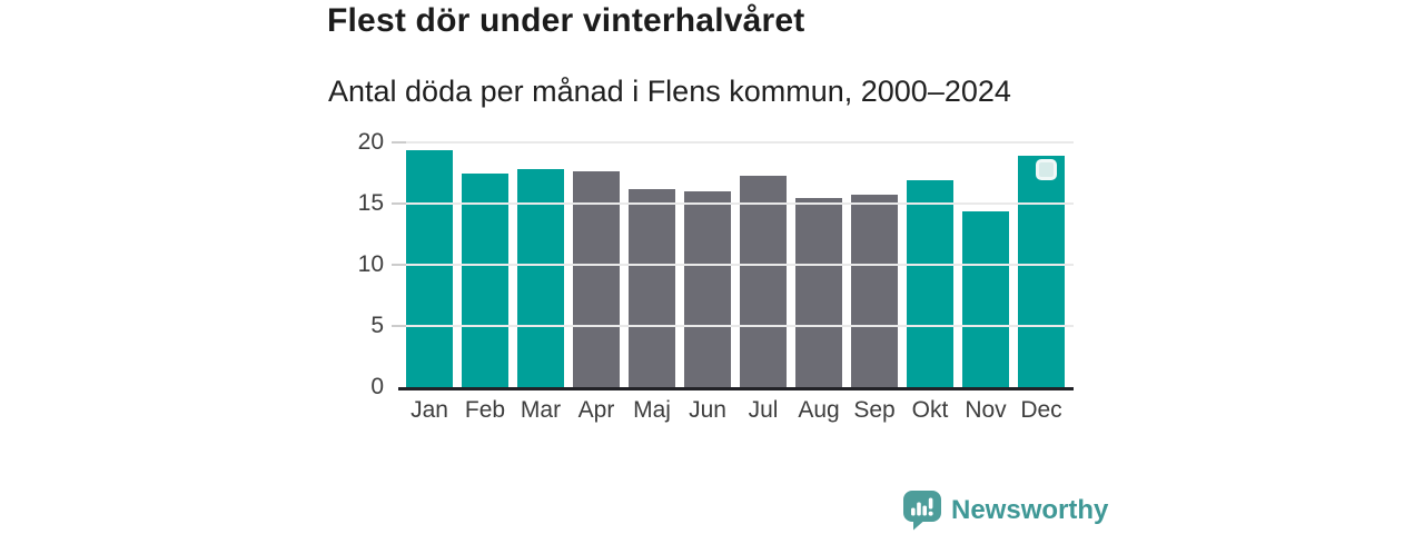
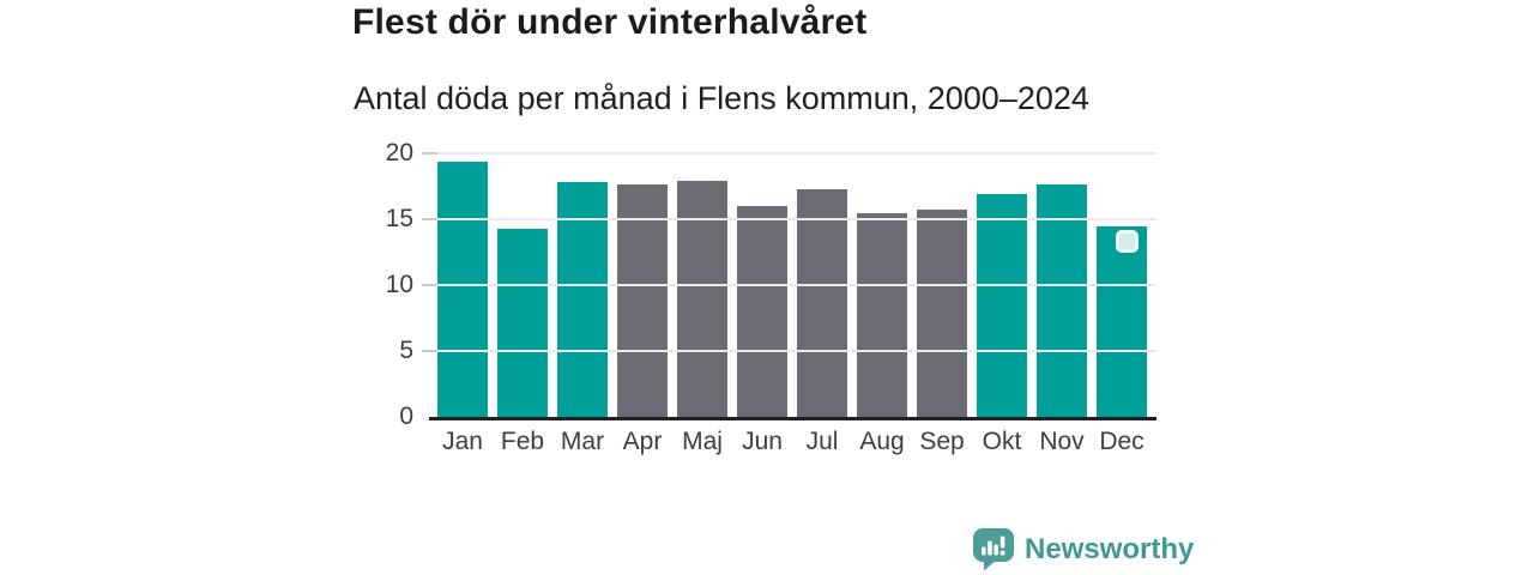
Feb: 17.5 -> 14.3
Maj: 16.2 -> 17.9
Nov: 14.4 -> 17.6
Dec: 18.9 -> 14.5
